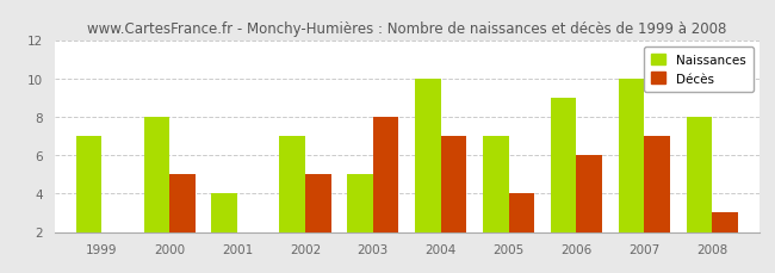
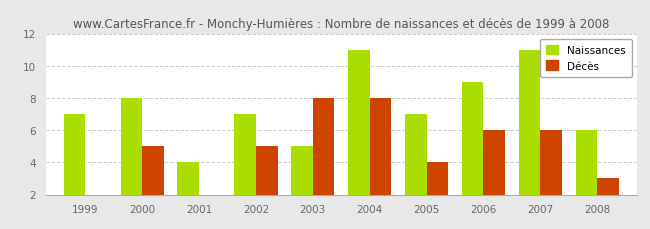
Naissances/2004: 10 -> 11
Décès/2004: 7 -> 8
Naissances/2007: 10 -> 11
Décès/2007: 7 -> 6
Naissances/2008: 8 -> 6
